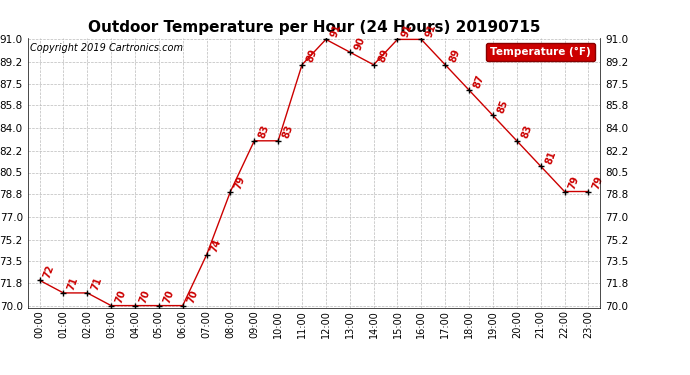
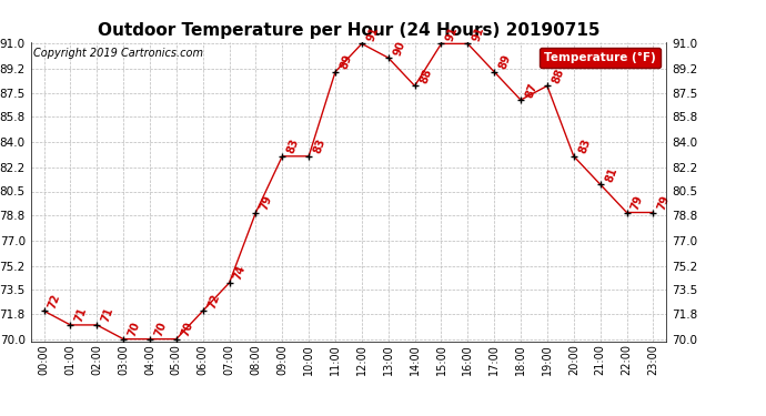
06:00: 70 -> 72
14:00: 89 -> 88
19:00: 85 -> 88
